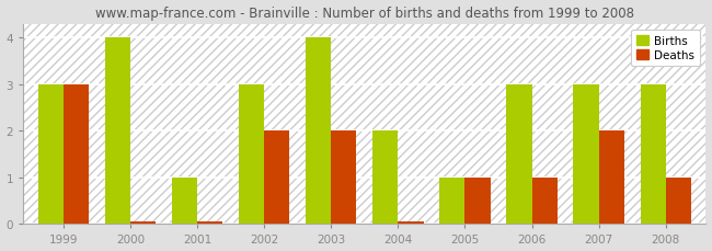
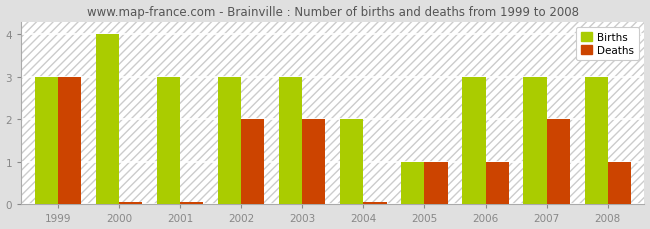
Births/2001: 1 -> 3
Births/2003: 4 -> 3
